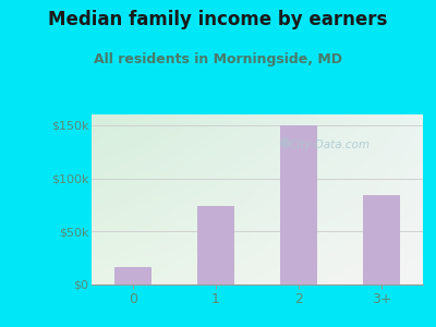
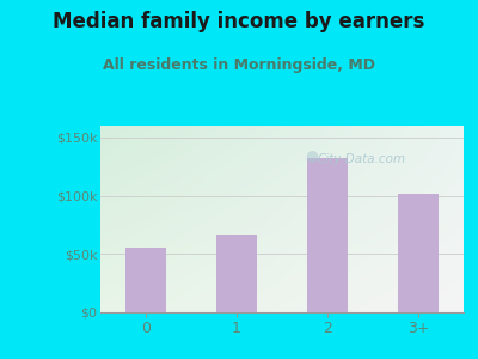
0: $16k -> $55k
1: $74k -> $67k
2: $150k -> $132k
3+: $84k -> $102k
